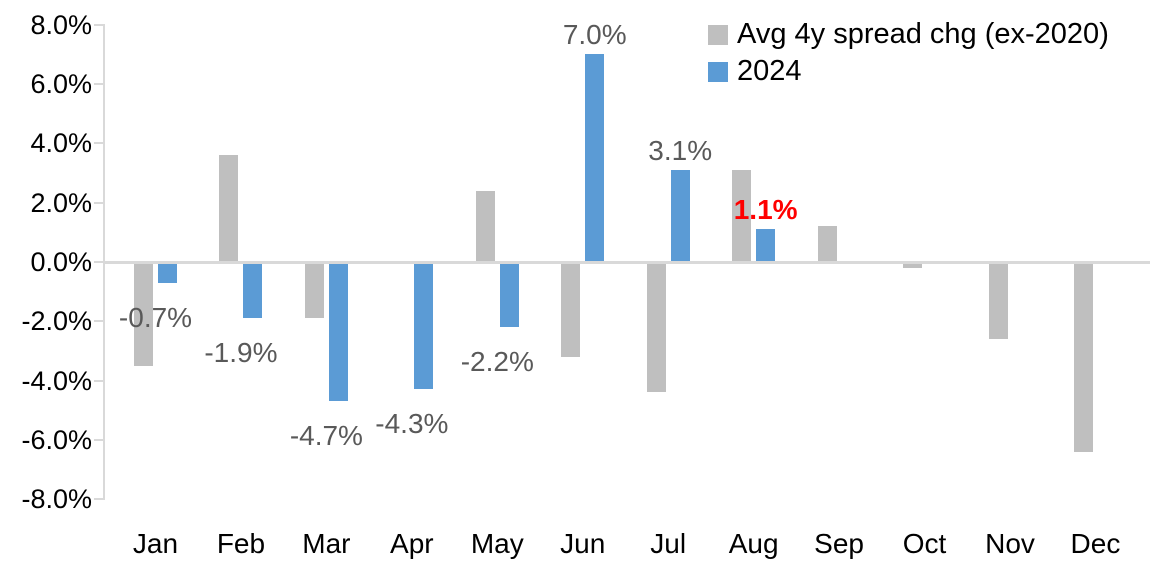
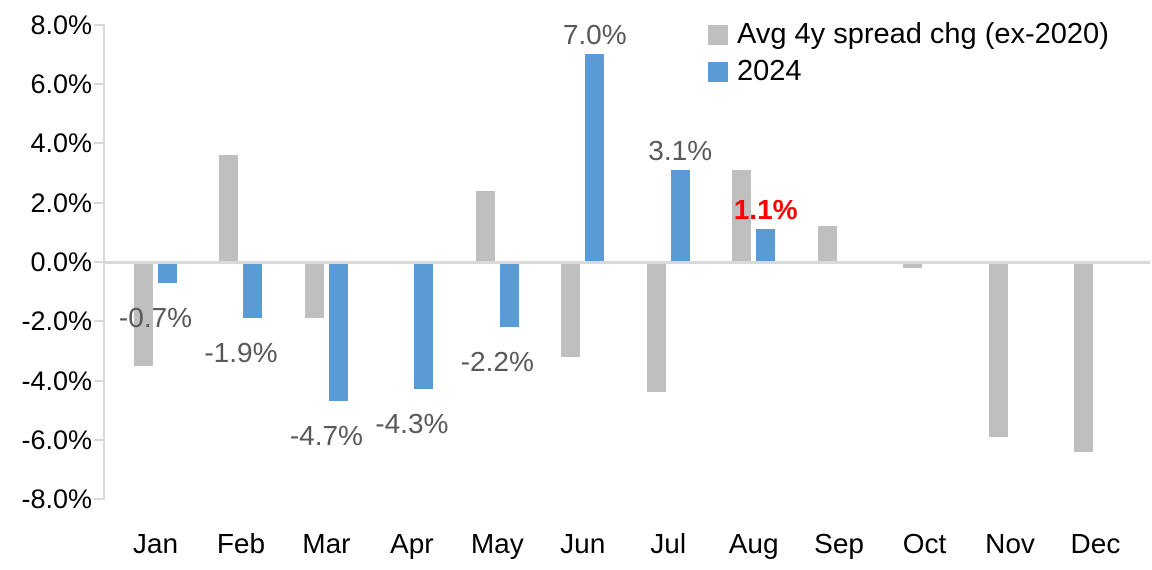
Avg 4y spread chg (ex-2020)/Nov: -2.6% -> -5.9%
